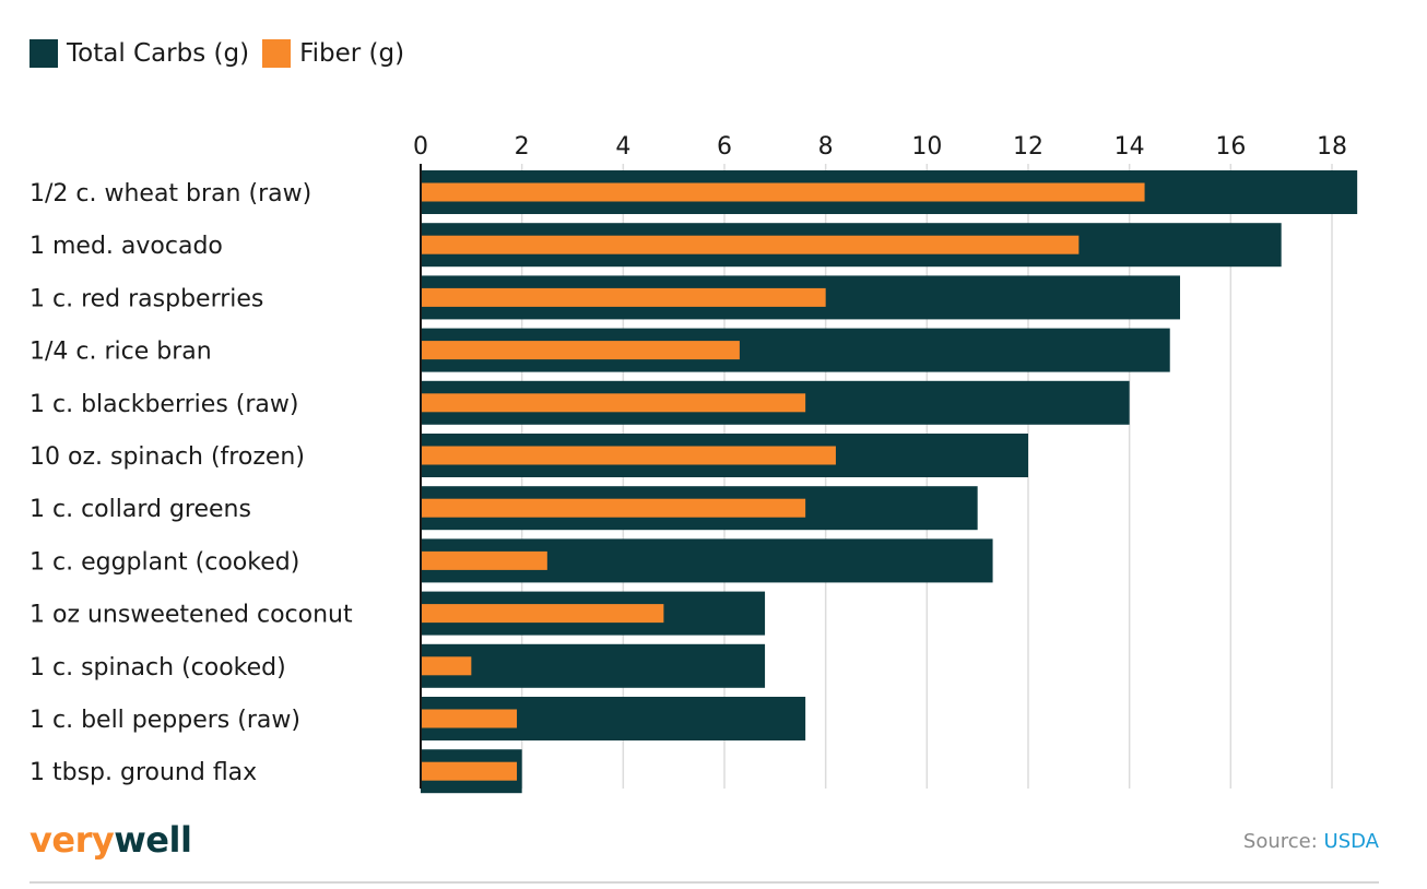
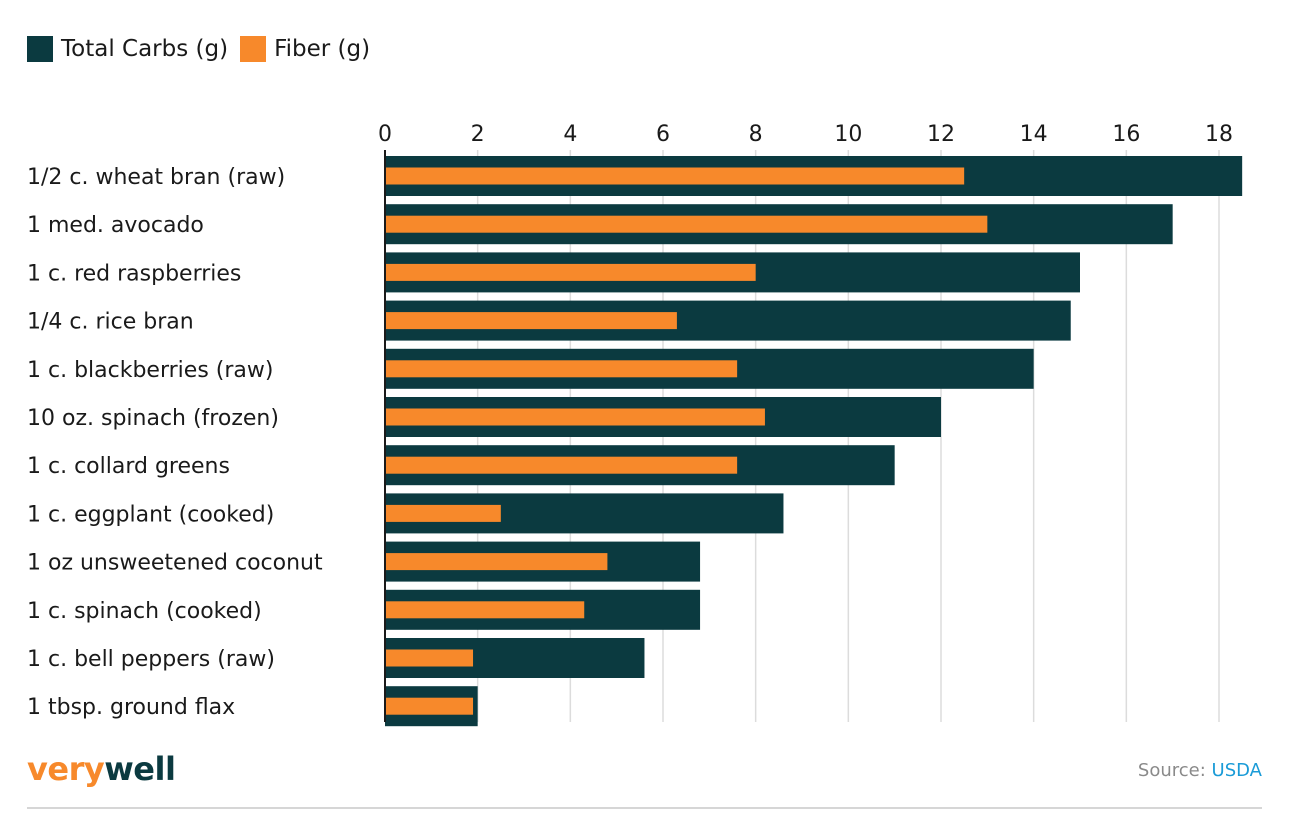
Fiber (g)/1/2 c. wheat bran (raw): 14.3 -> 12.5
Total Carbs (g)/1 c. eggplant (cooked): 11.3 -> 8.6
Fiber (g)/1 c. spinach (cooked): 1.0 -> 4.3
Total Carbs (g)/1 c. bell peppers (raw): 7.6 -> 5.6
